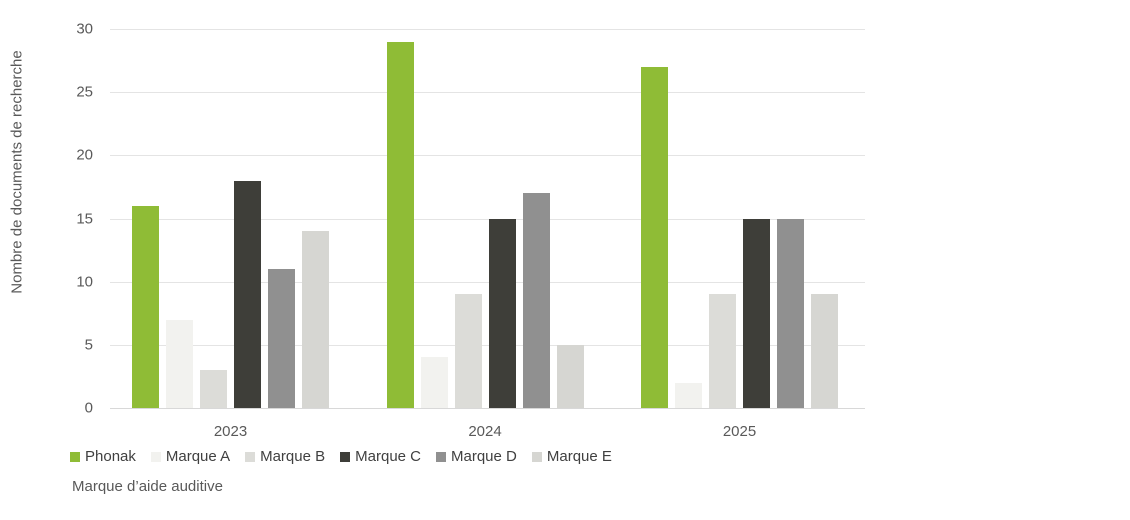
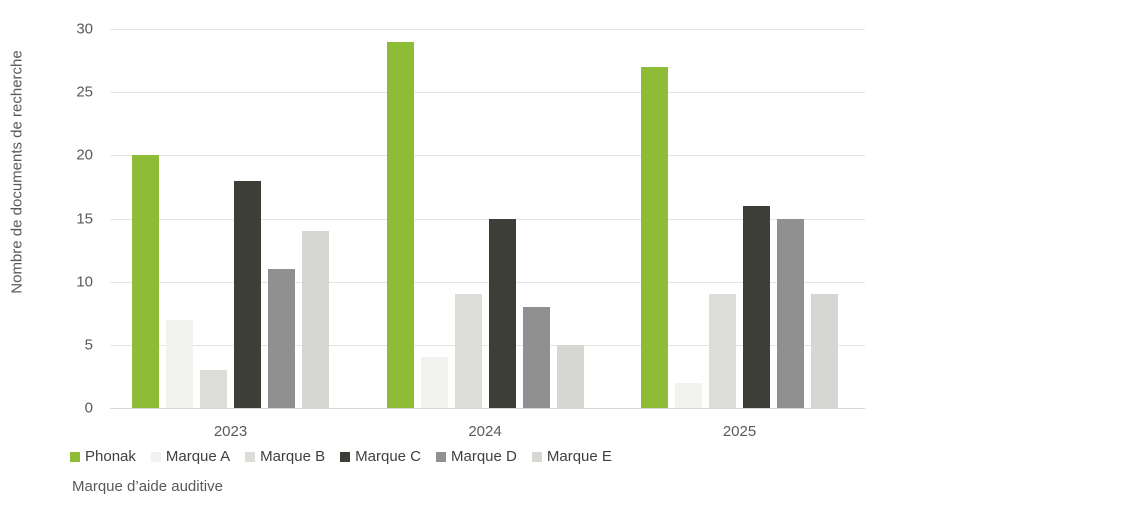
Phonak/2023: 16 -> 20
Marque D/2024: 17 -> 8
Marque C/2025: 15 -> 16
